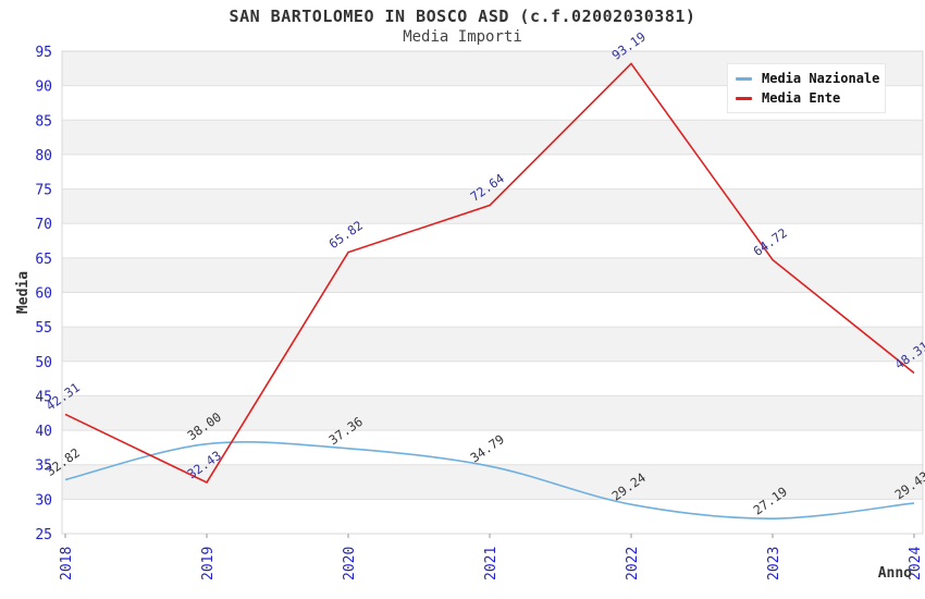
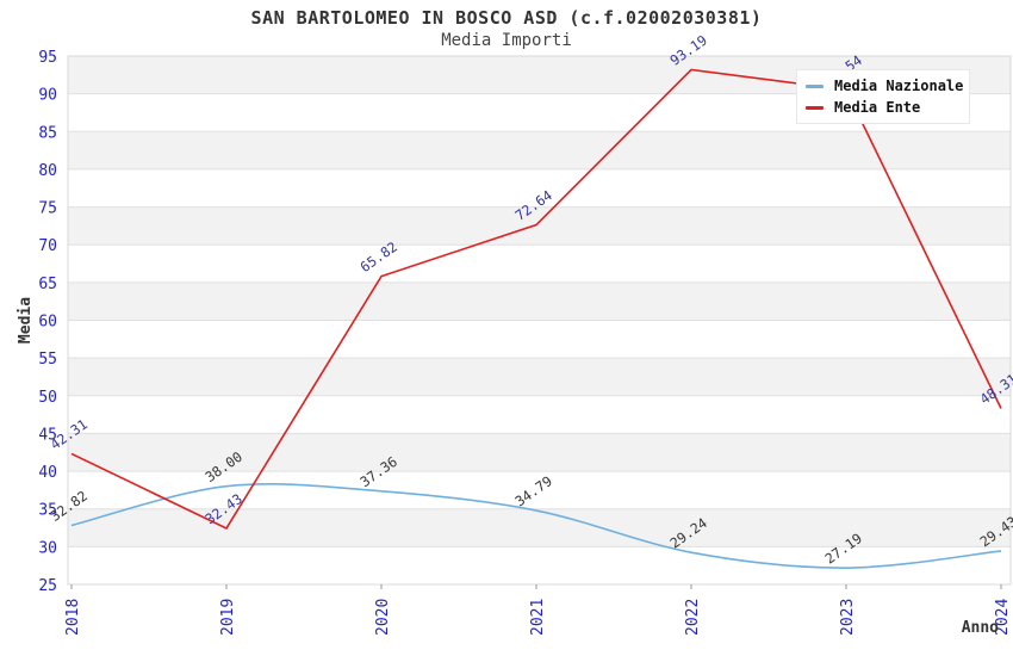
Media Ente/2023: 64.72 -> 90.54
